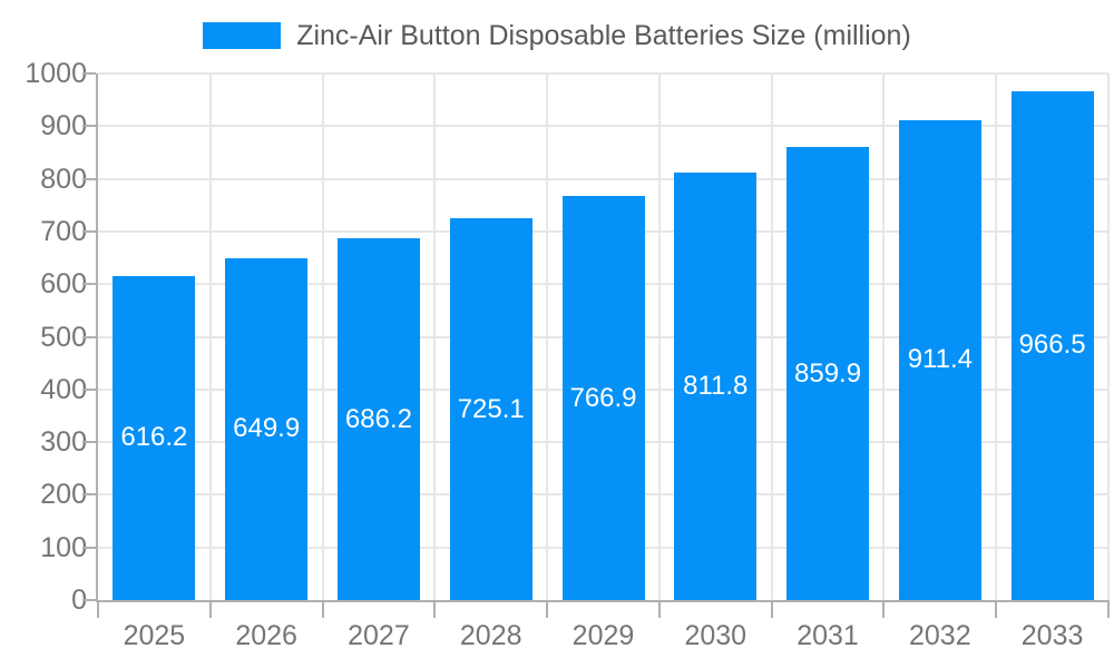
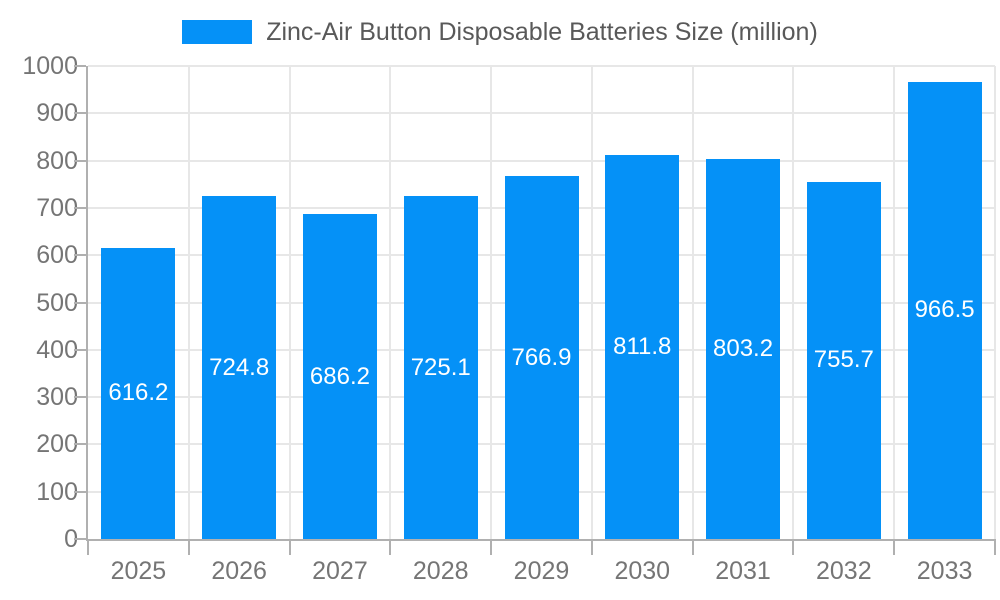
2026: 649.9 -> 724.8
2031: 859.9 -> 803.2
2032: 911.4 -> 755.7
